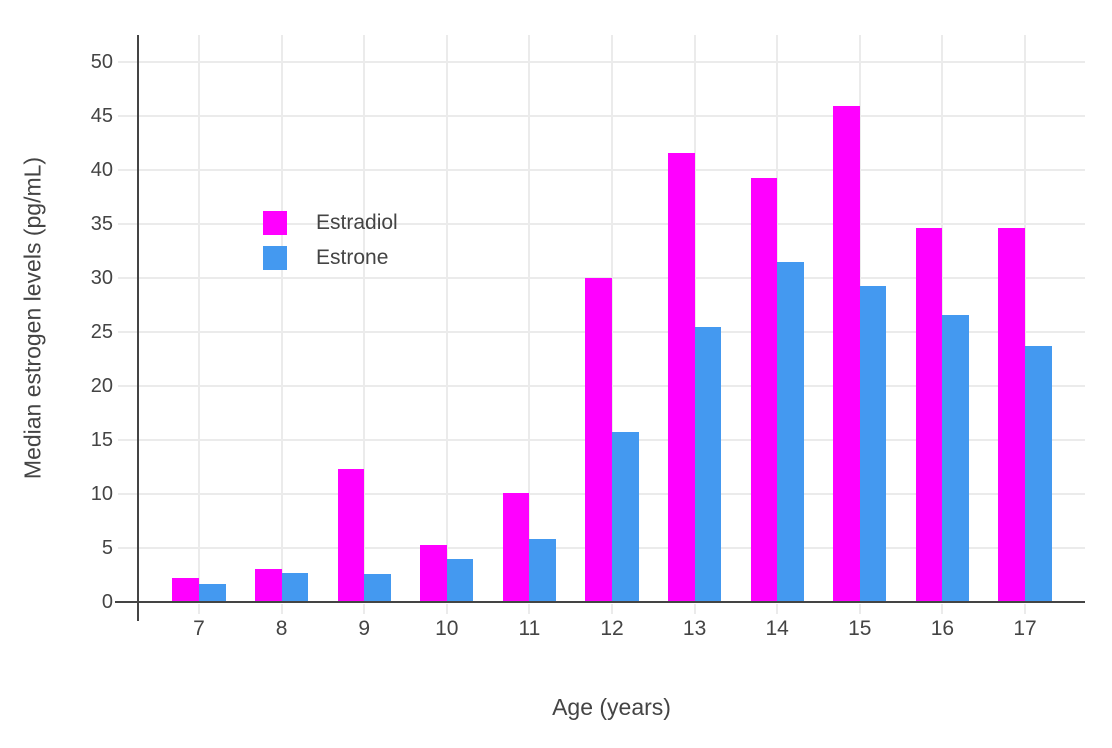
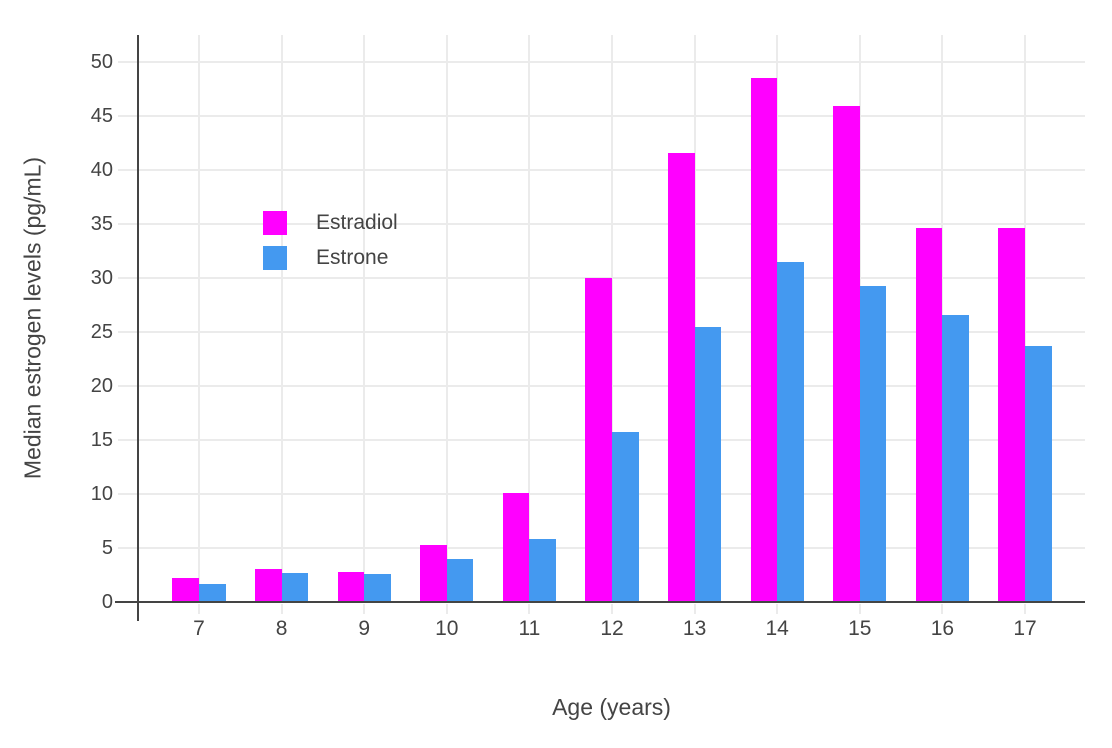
Estradiol/9: 12.3 -> 2.8
Estradiol/14: 39.3 -> 48.5
